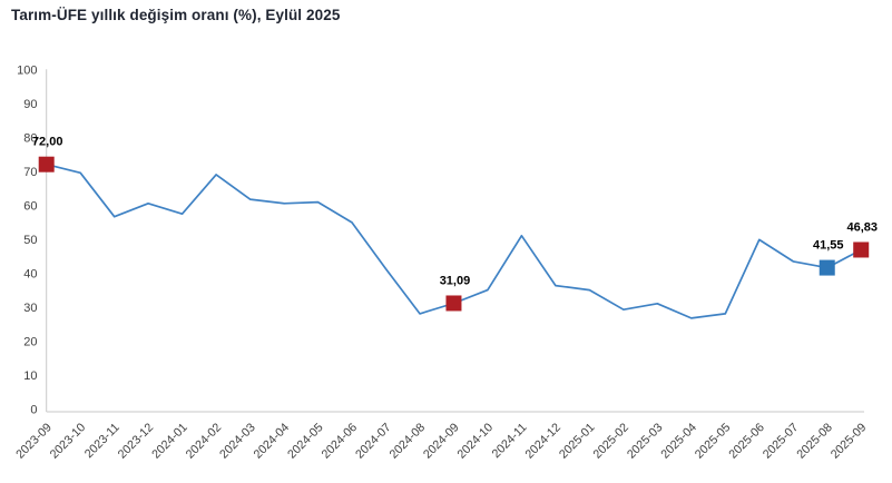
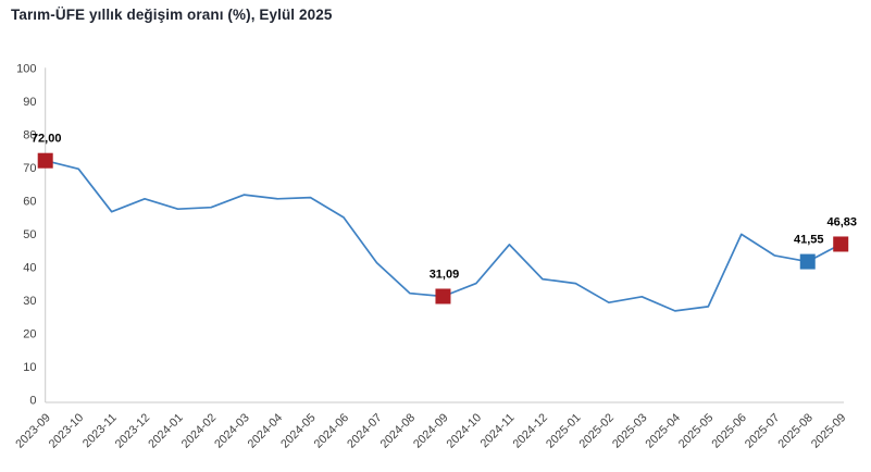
2024-02: 69 -> 58
2024-08: 28 -> 32
2024-11: 51 -> 47
